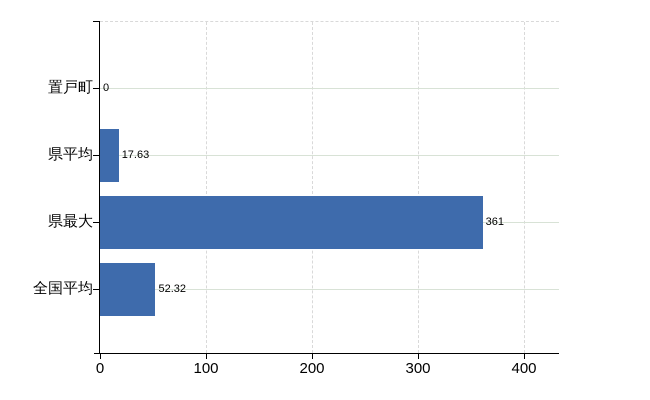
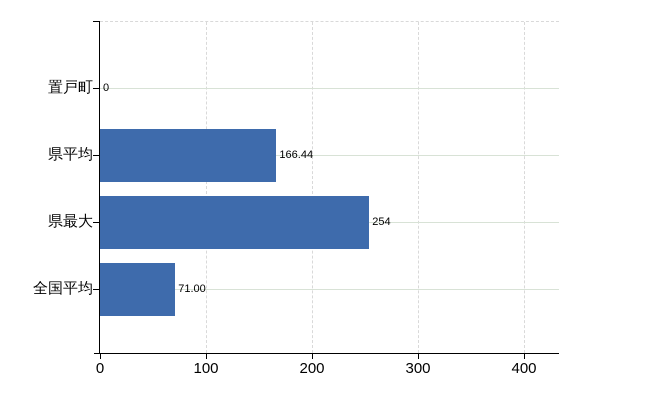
県平均: 17.63 -> 166.44
県最大: 361 -> 254
全国平均: 52.32 -> 71.00
